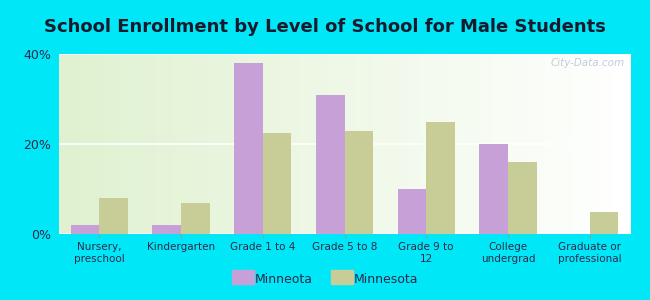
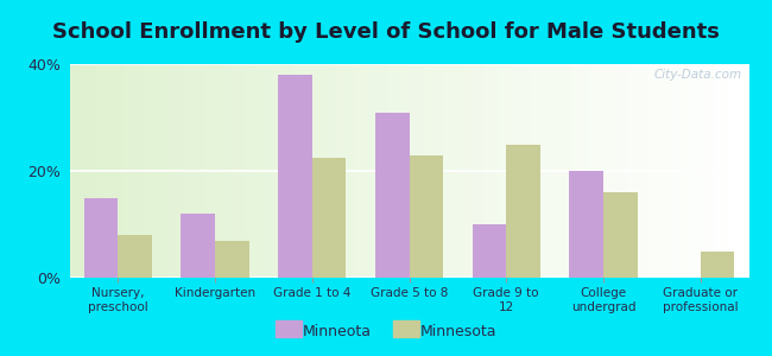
Minneota/Nursery, preschool: 2% -> 15%
Minneota/Kindergarten: 2% -> 12%
